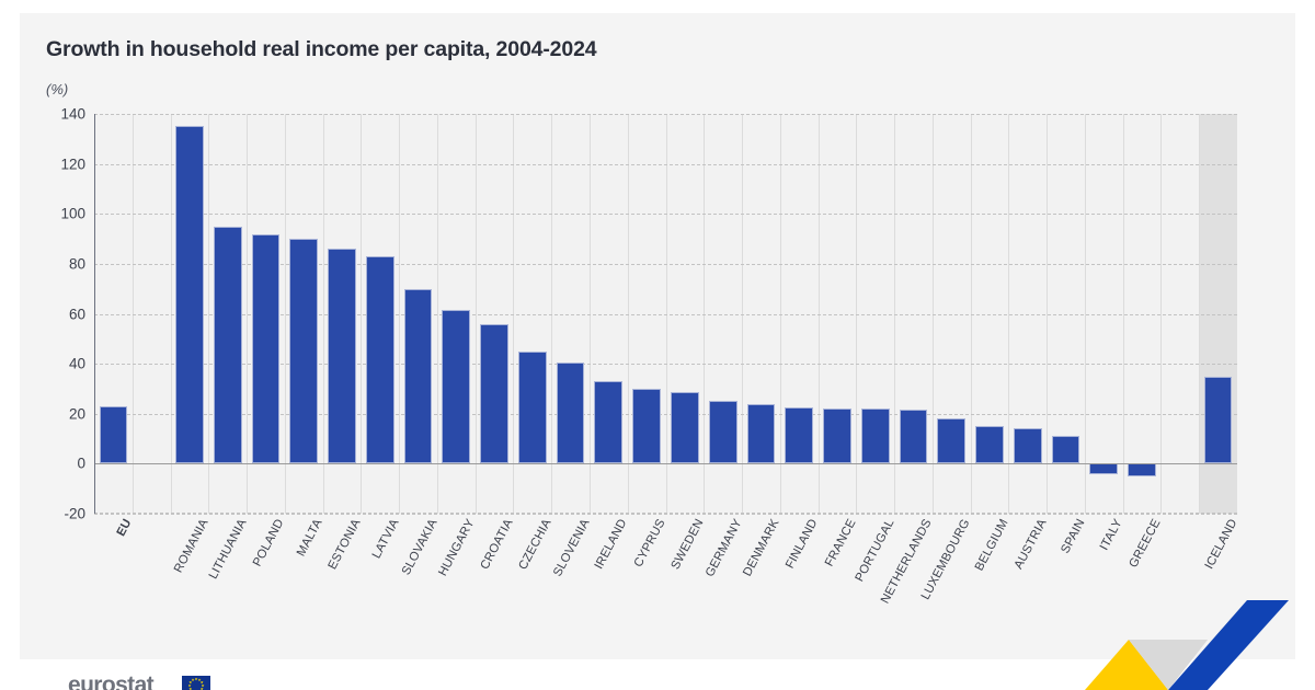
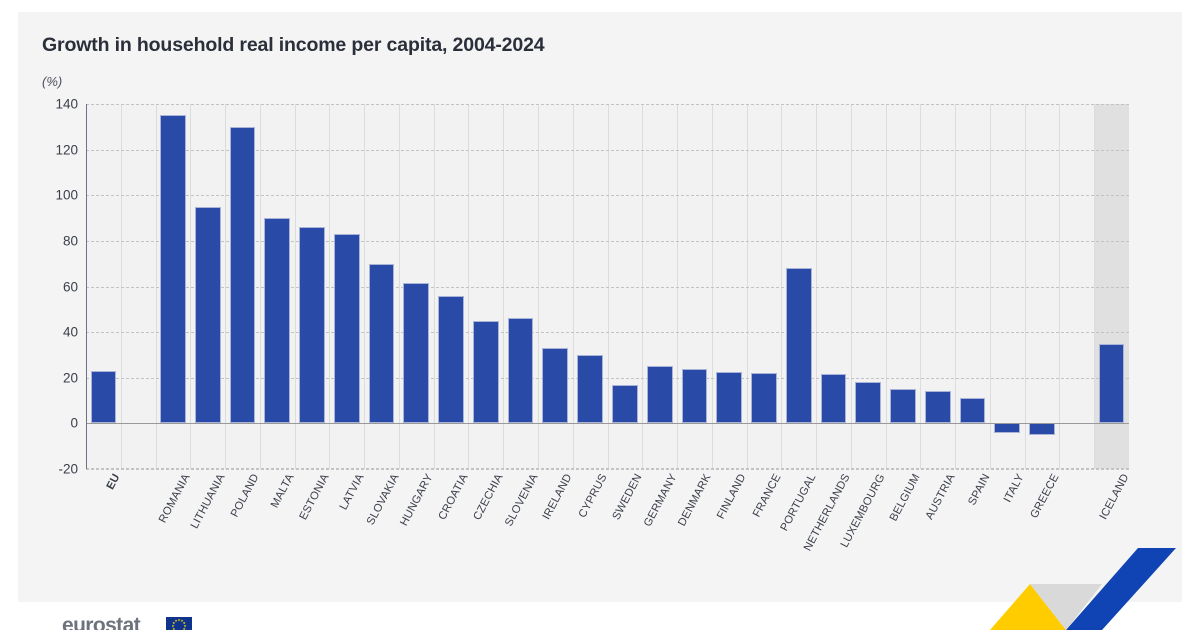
POLAND: 92 -> 130
SLOVENIA: 40 -> 46
SWEDEN: 28 -> 17
PORTUGAL: 22 -> 68
